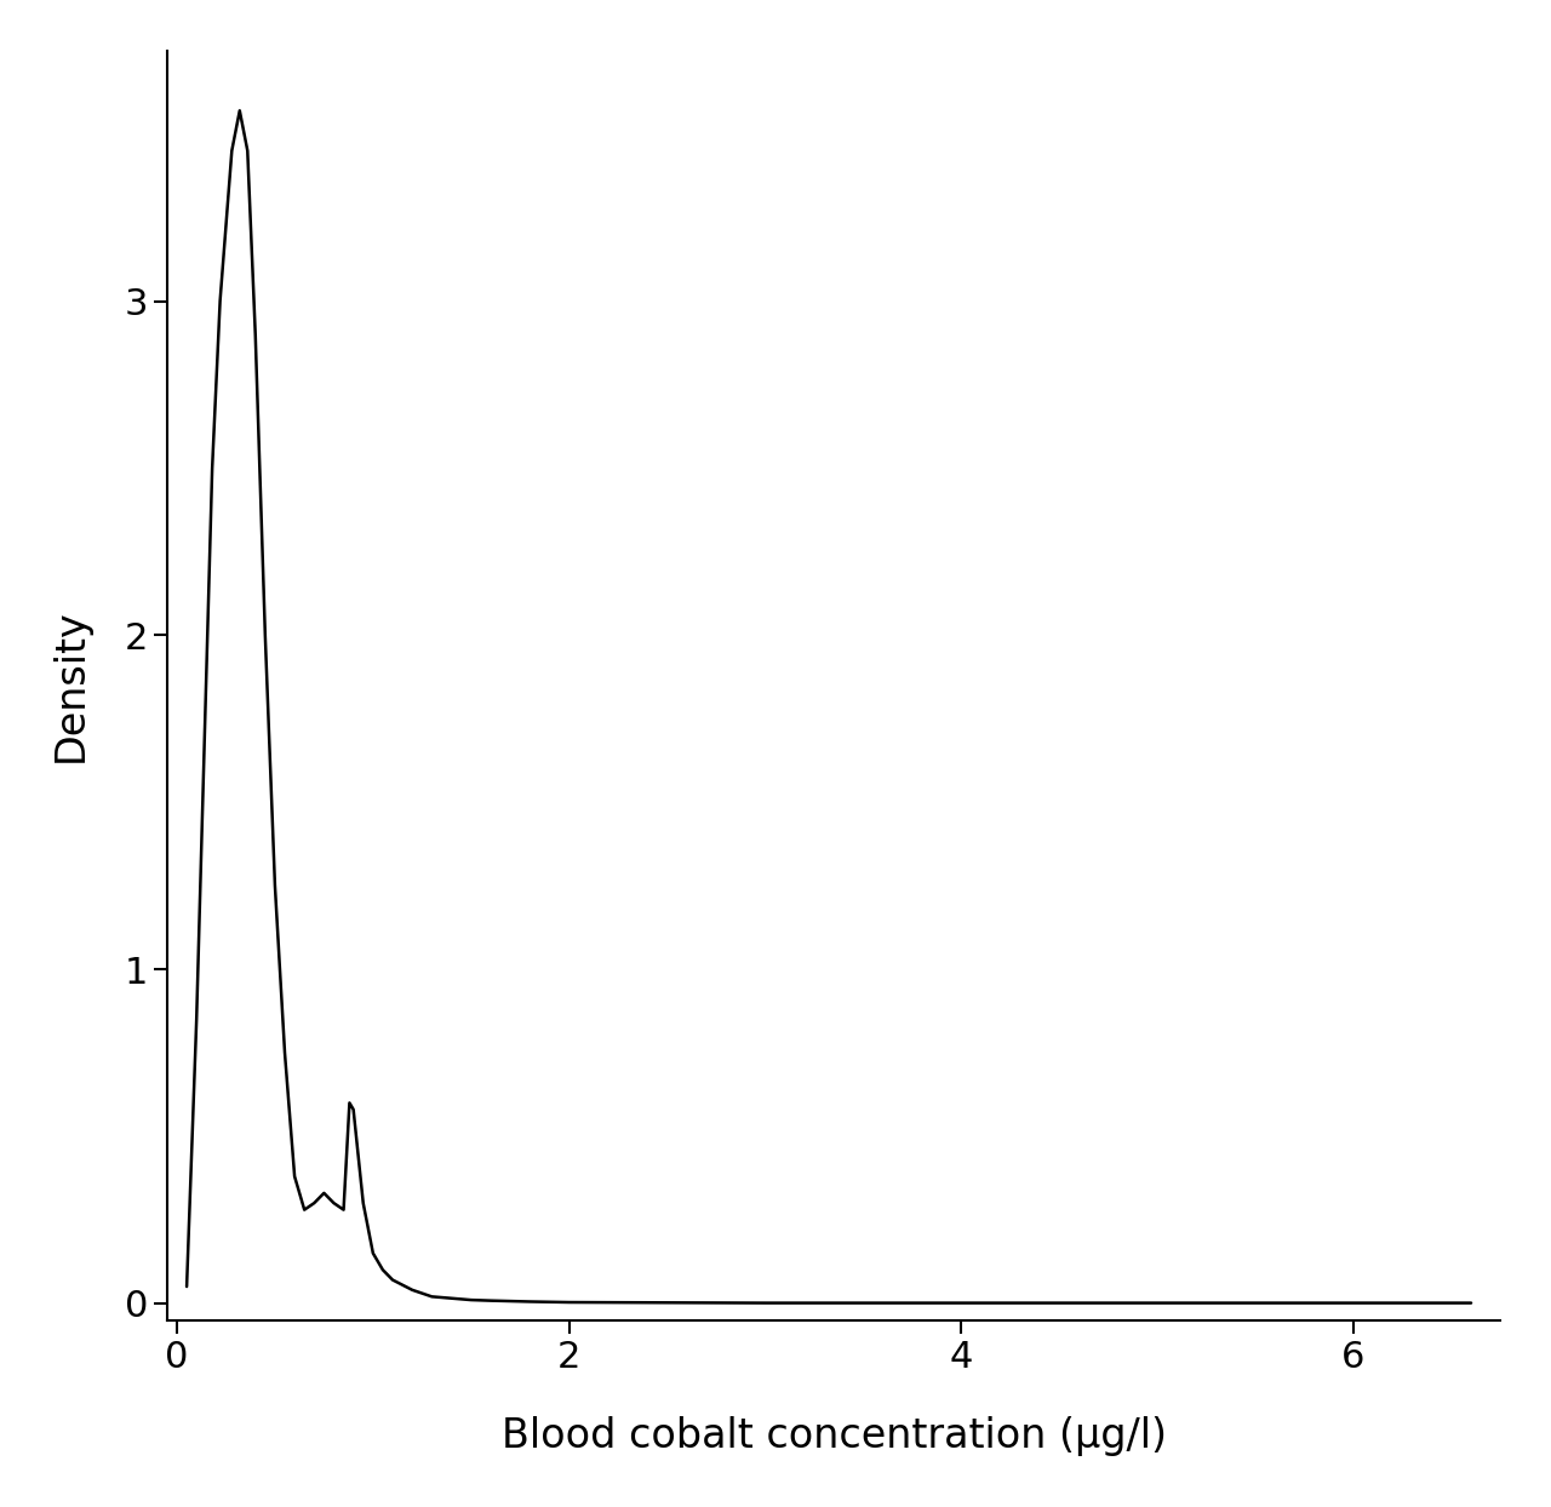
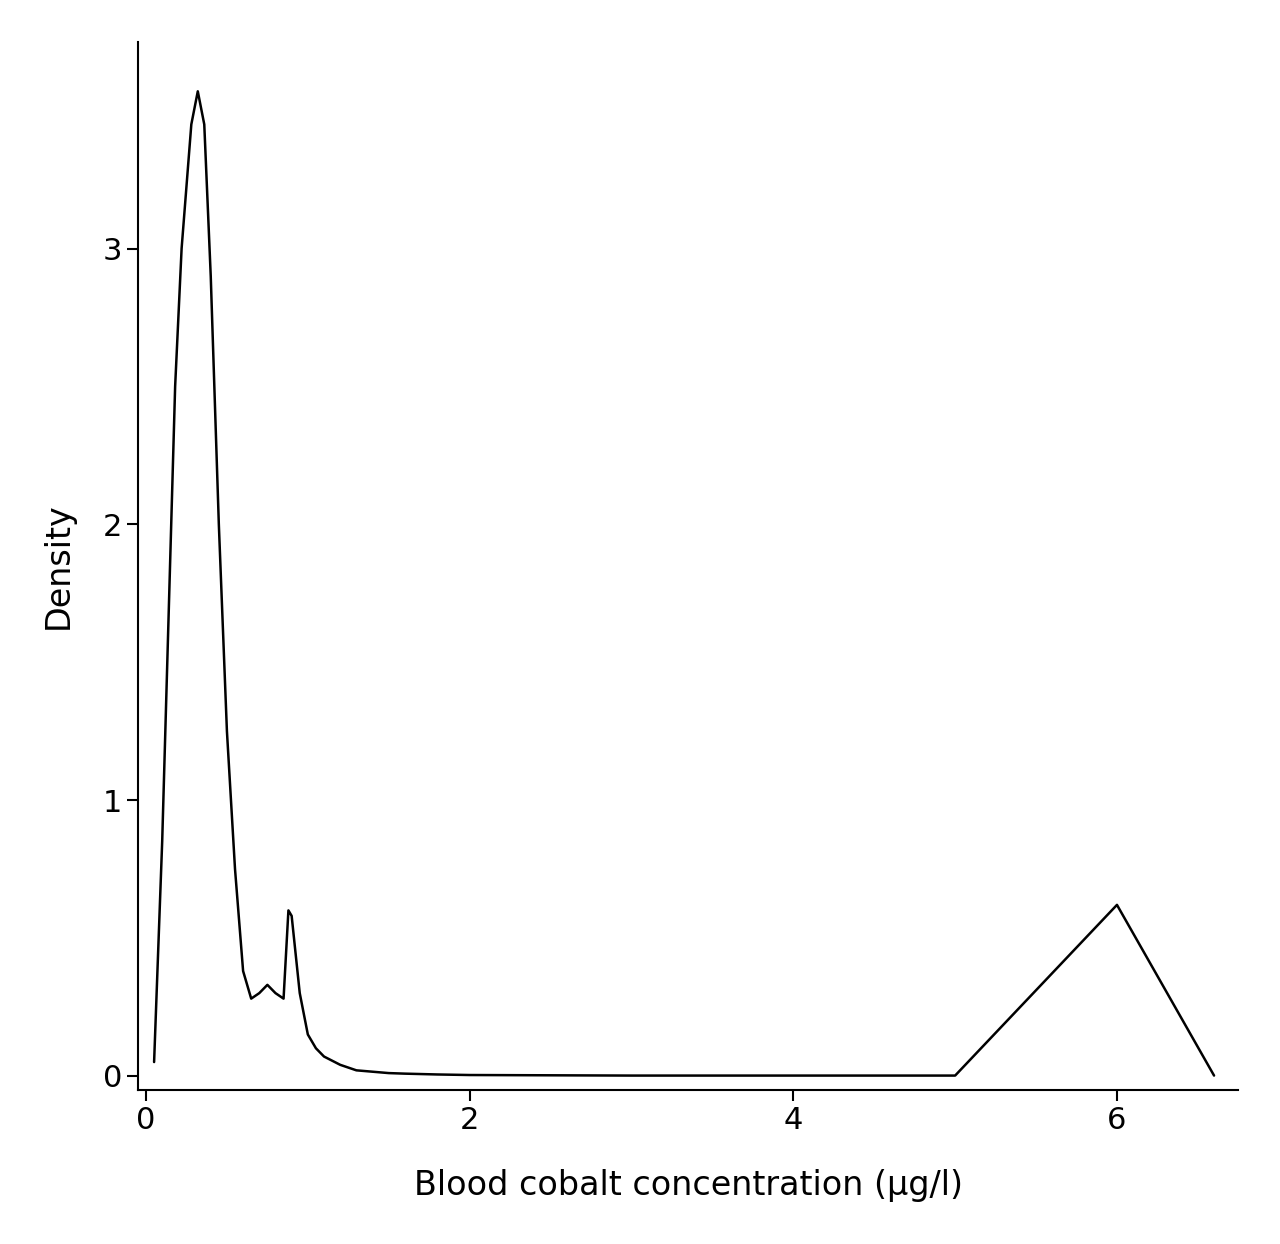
6: 0.001 -> 0.620
